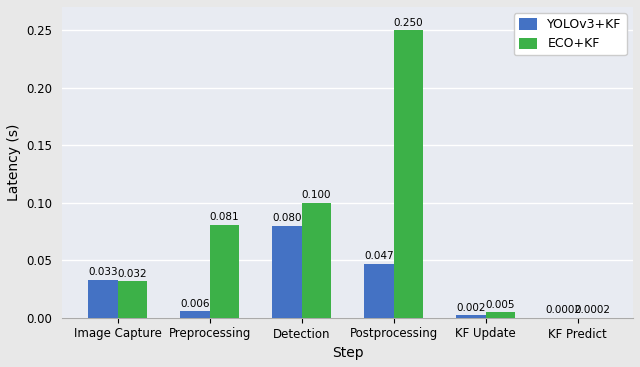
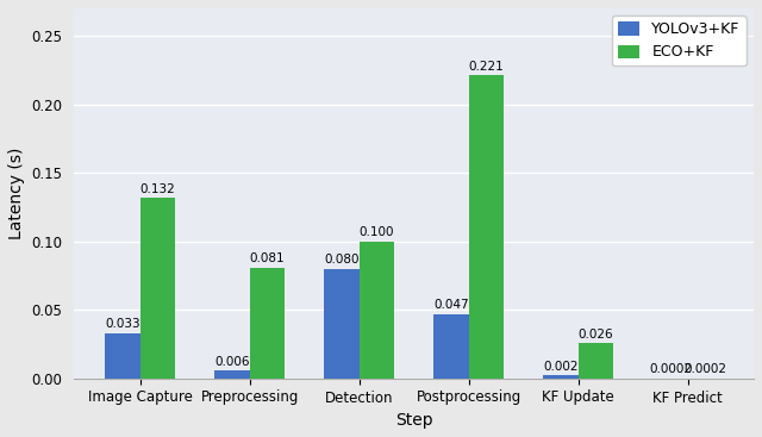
ECO+KF/Image Capture: 0.032 -> 0.132
ECO+KF/Postprocessing: 0.250 -> 0.221
ECO+KF/KF Update: 0.005 -> 0.026
